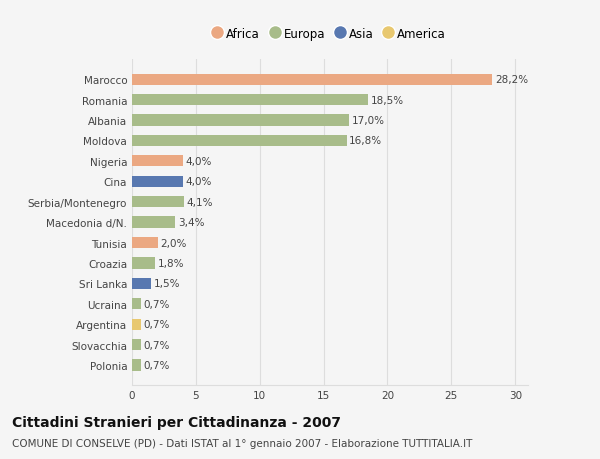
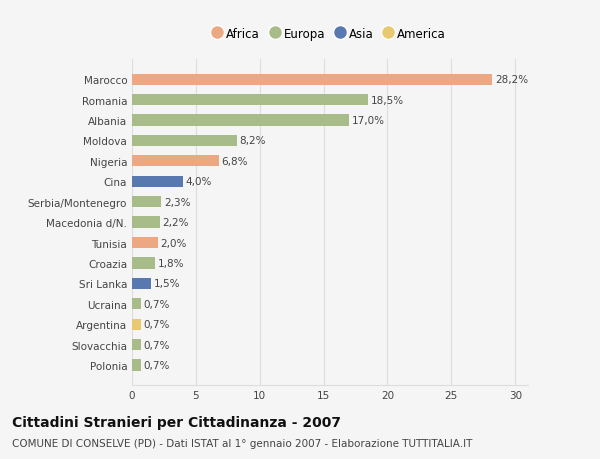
Moldova: 16,8% -> 8,2%
Nigeria: 4,0% -> 6,8%
Serbia/Montenegro: 4,1% -> 2,3%
Macedonia d/N.: 3,4% -> 2,2%
